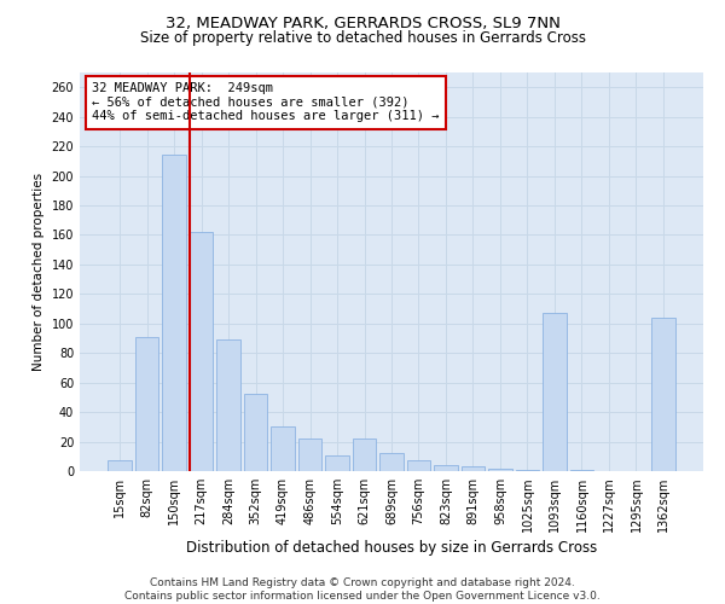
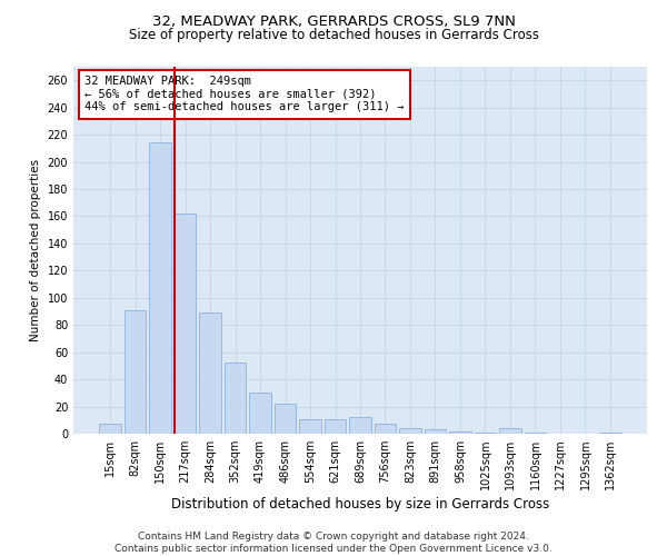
621sqm: 22 -> 11
1093sqm: 107 -> 4
1362sqm: 104 -> 1
